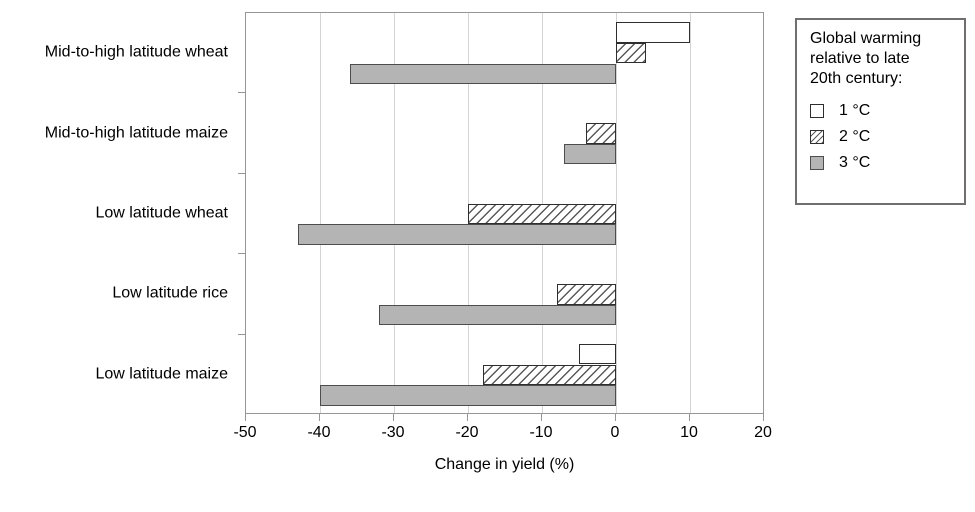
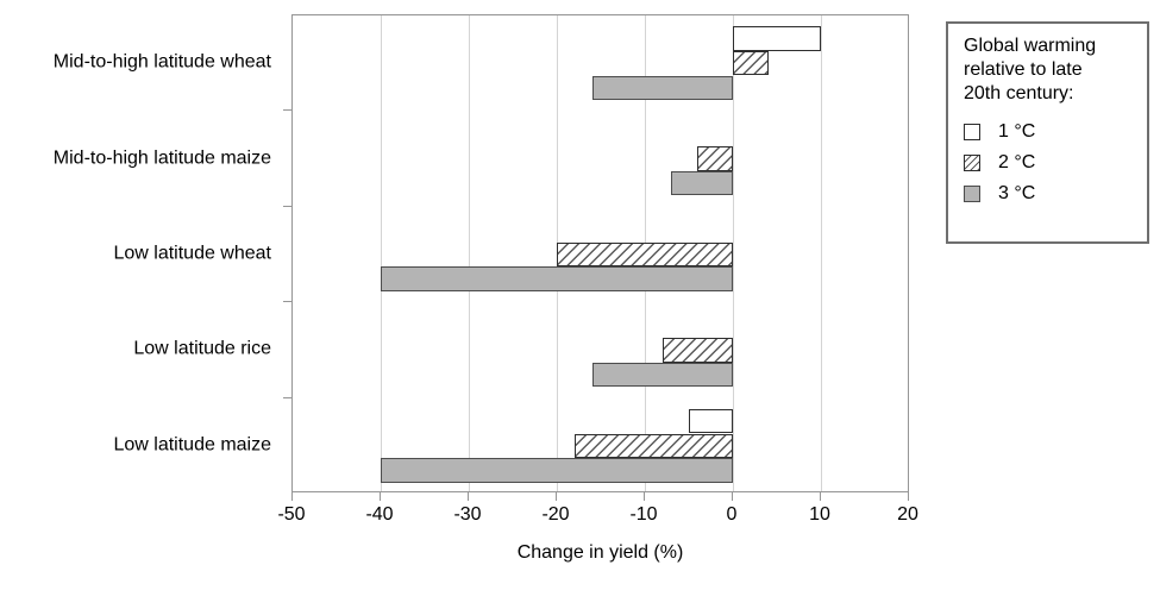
3 °C/Mid-to-high latitude wheat: -36 -> -16
3 °C/Low latitude wheat: -43 -> -40
3 °C/Low latitude rice: -32 -> -16
